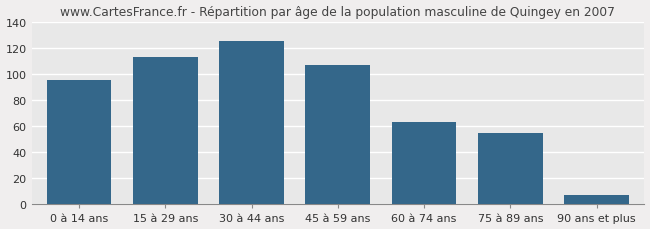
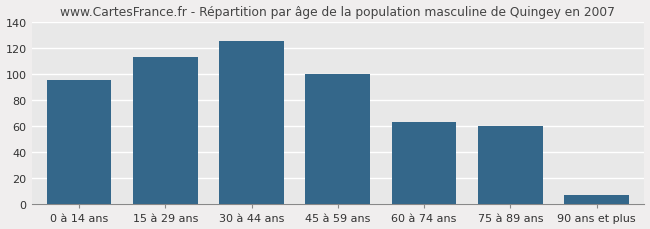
45 à 59 ans: 107 -> 100
75 à 89 ans: 55 -> 60
